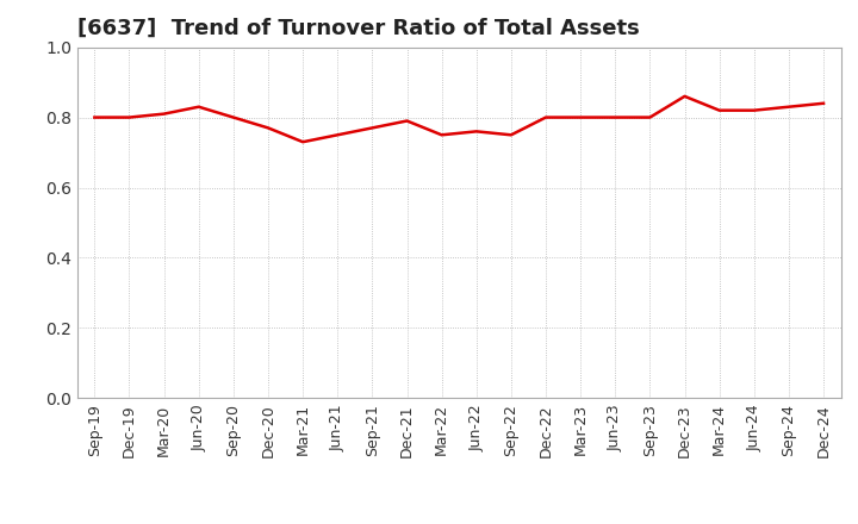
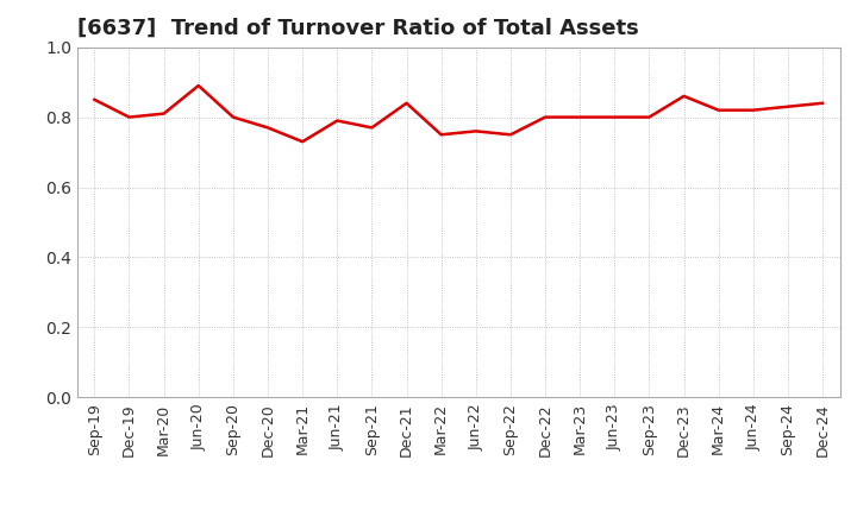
Sep-19: 0.80 -> 0.85
Jun-20: 0.83 -> 0.89
Jun-21: 0.75 -> 0.79
Dec-21: 0.79 -> 0.84
